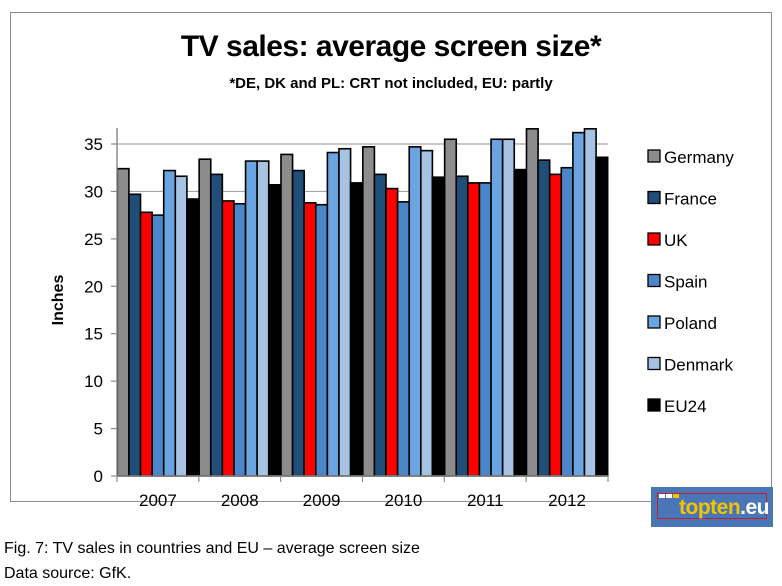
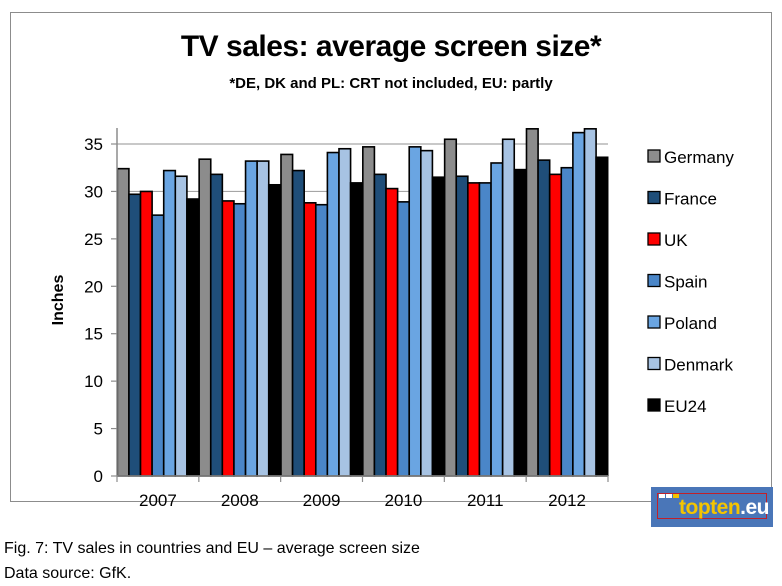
UK/2007: 28 -> 30
Poland/2011: 36 -> 33
